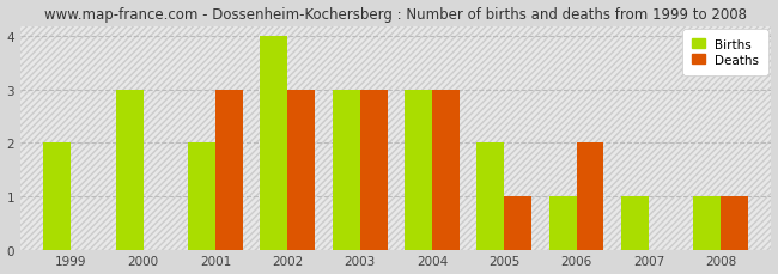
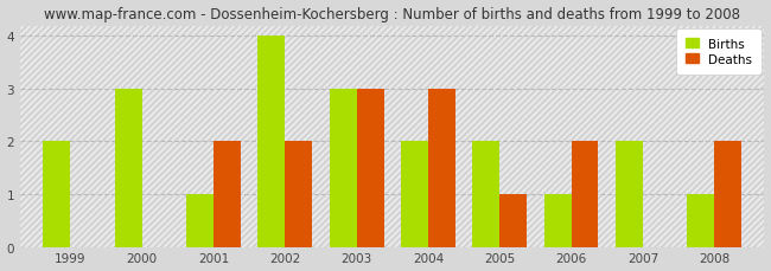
Births/2001: 2 -> 1
Deaths/2001: 3 -> 2
Deaths/2002: 3 -> 2
Births/2004: 3 -> 2
Births/2007: 1 -> 2
Deaths/2008: 1 -> 2
